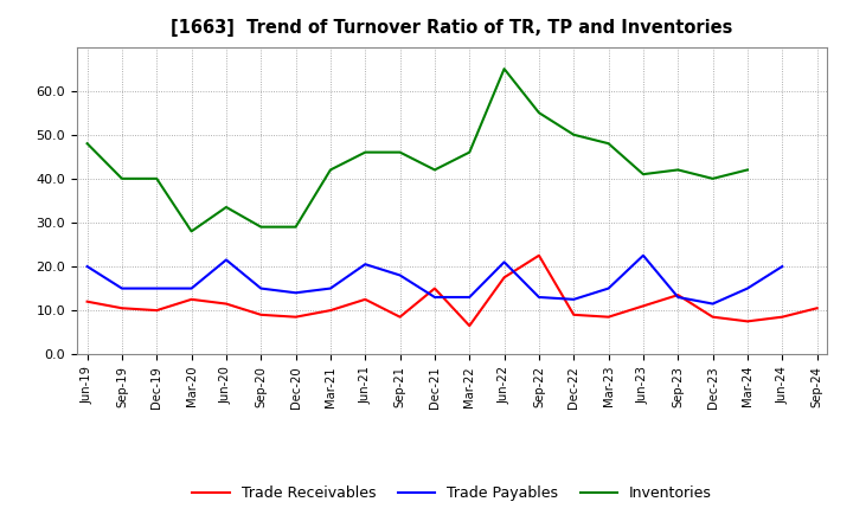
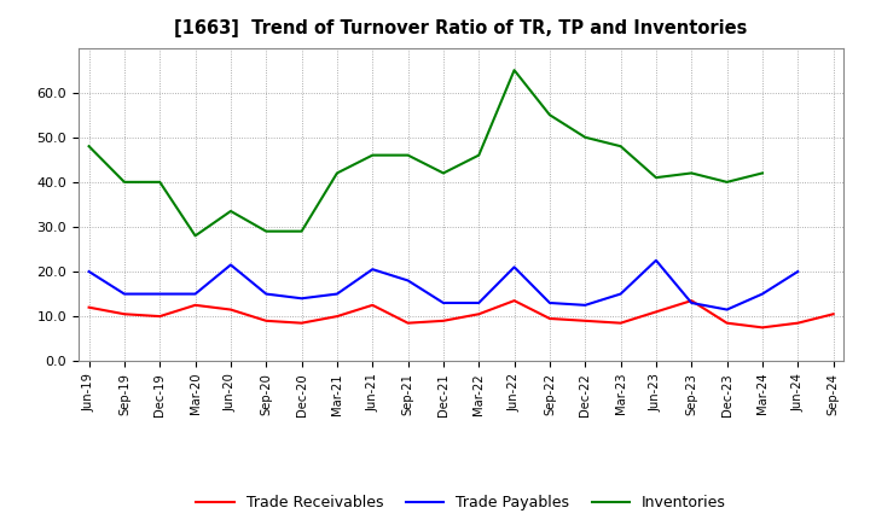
Trade Receivables/Dec-21: 15.0 -> 9.0
Trade Receivables/Mar-22: 6.5 -> 10.5
Trade Receivables/Jun-22: 17.5 -> 13.5
Trade Receivables/Sep-22: 22.5 -> 9.5
